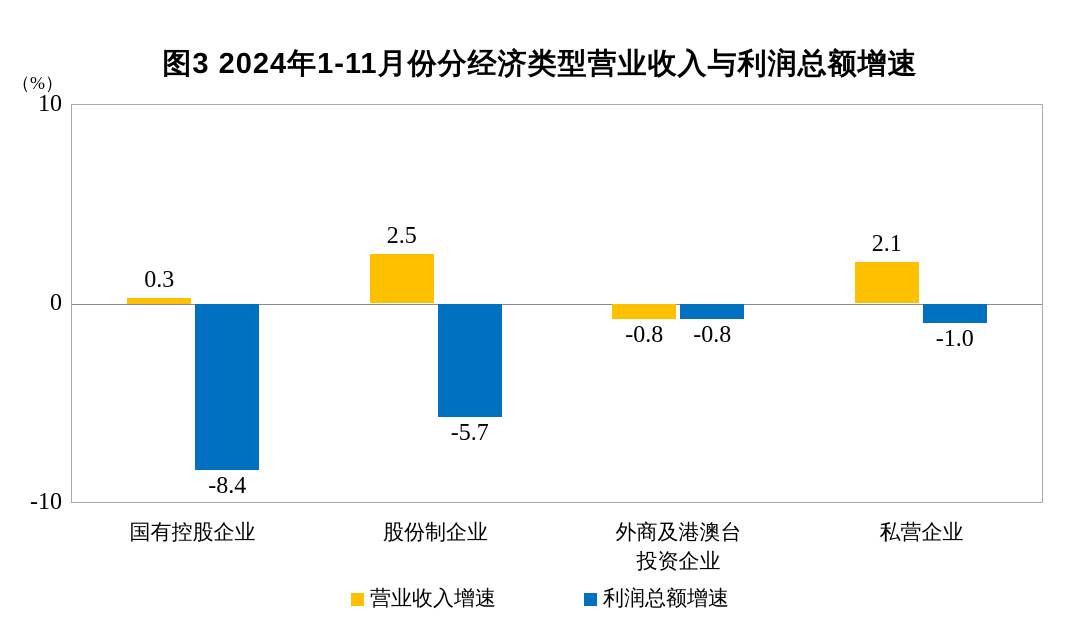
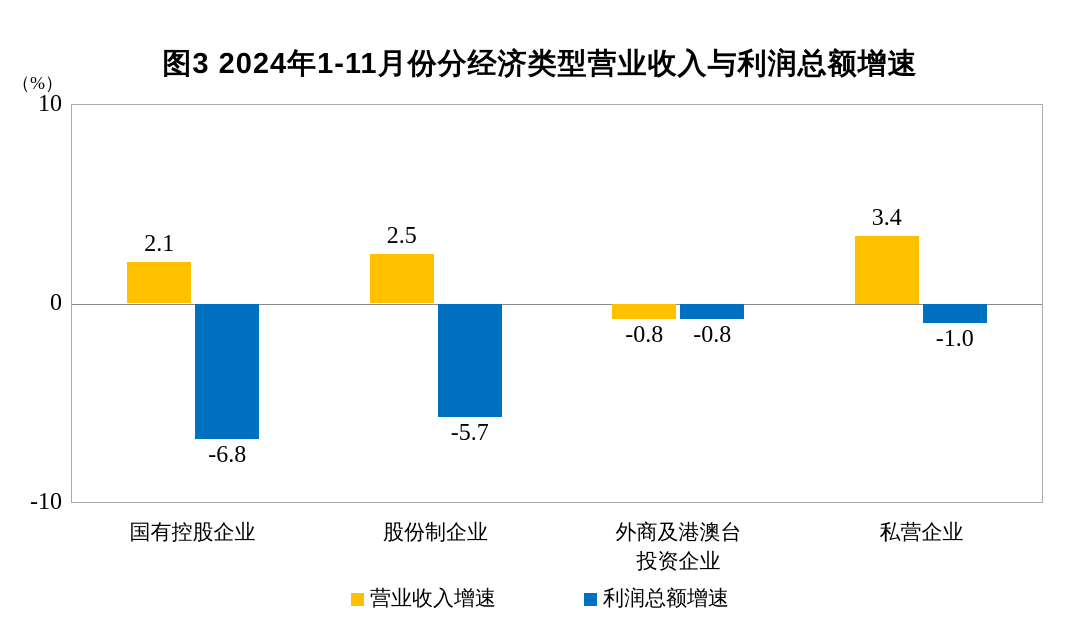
营业收入增速/国有控股企业: 0.3 -> 2.1
利润总额增速/国有控股企业: -8.4 -> -6.8
营业收入增速/私营企业: 2.1 -> 3.4
